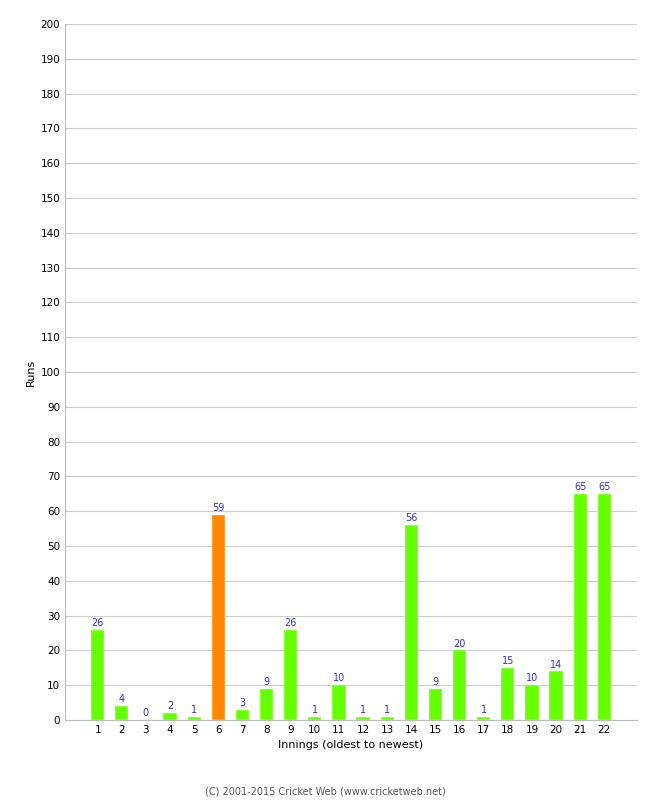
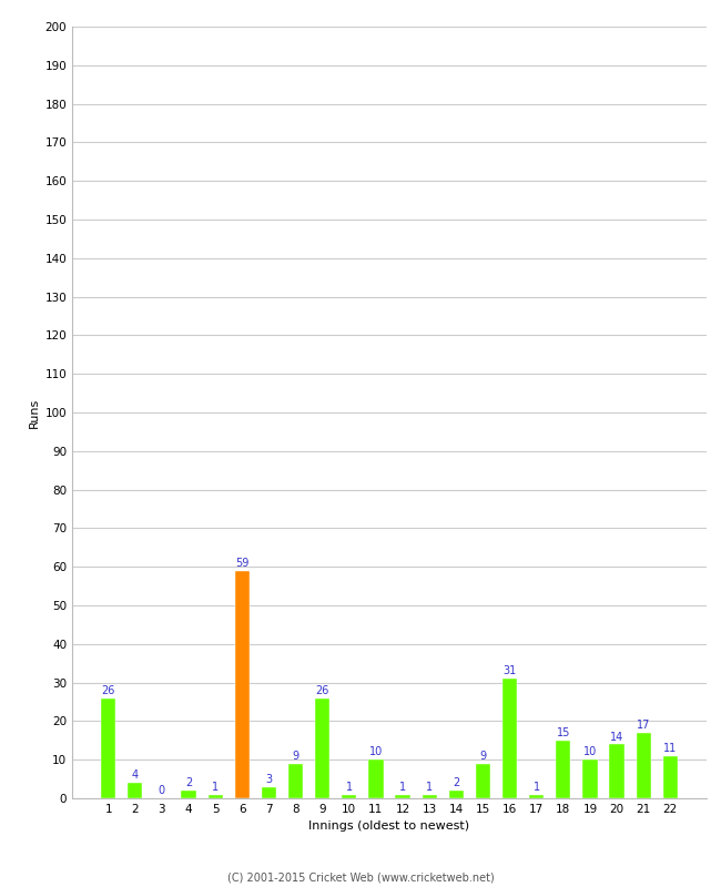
14: 56 -> 2
16: 20 -> 31
21: 65 -> 17
22: 65 -> 11
